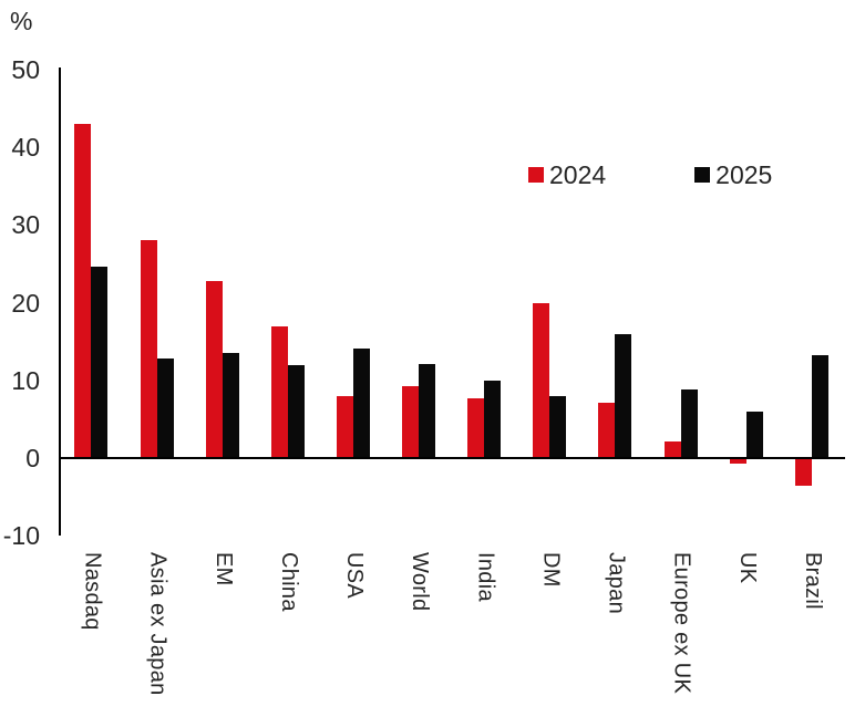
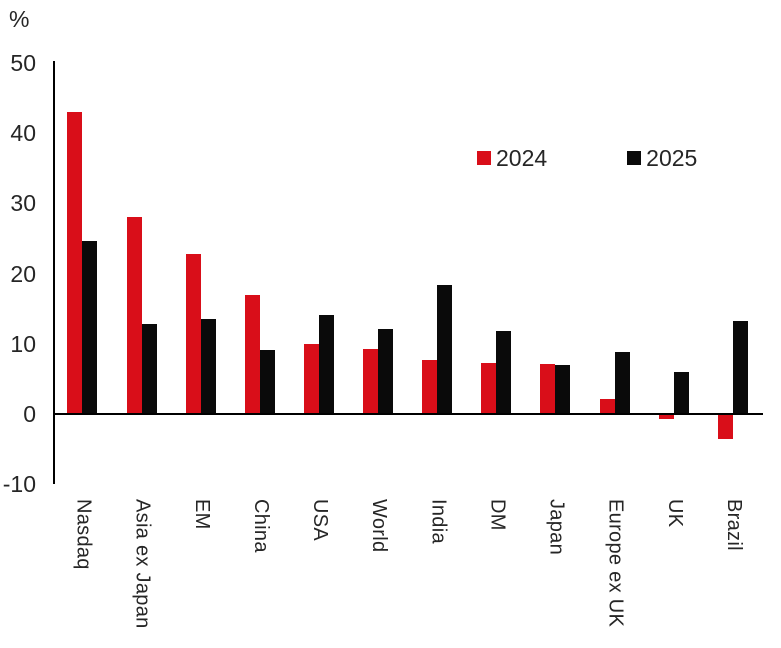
2025/China: 12 -> 9
2024/USA: 8 -> 10
2025/India: 10 -> 18
2024/DM: 20 -> 7
2025/DM: 8 -> 12
2025/Japan: 16 -> 7
